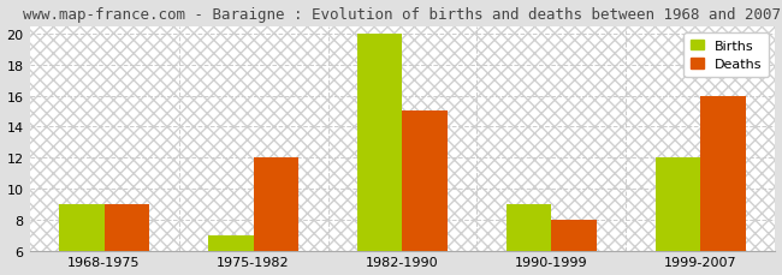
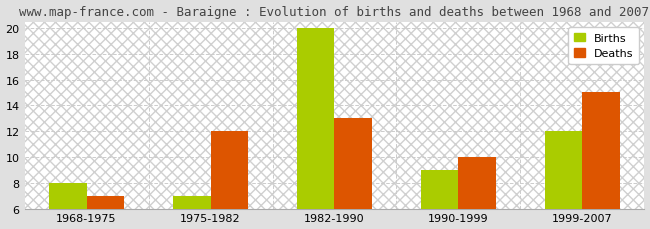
Births/1968-1975: 9 -> 8
Deaths/1968-1975: 9 -> 7
Deaths/1982-1990: 15 -> 13
Deaths/1990-1999: 8 -> 10
Deaths/1999-2007: 16 -> 15
